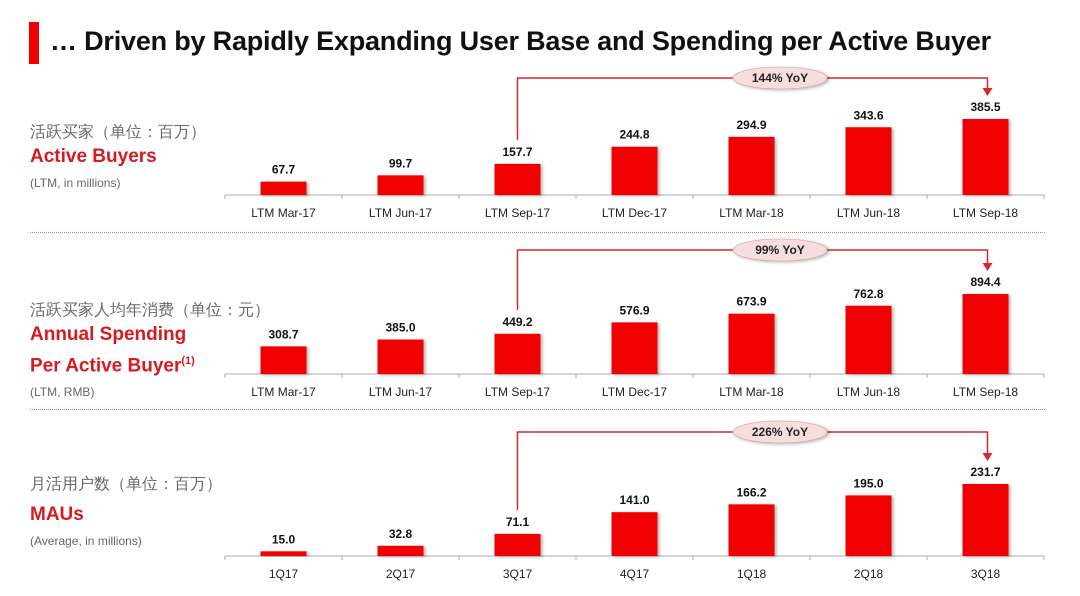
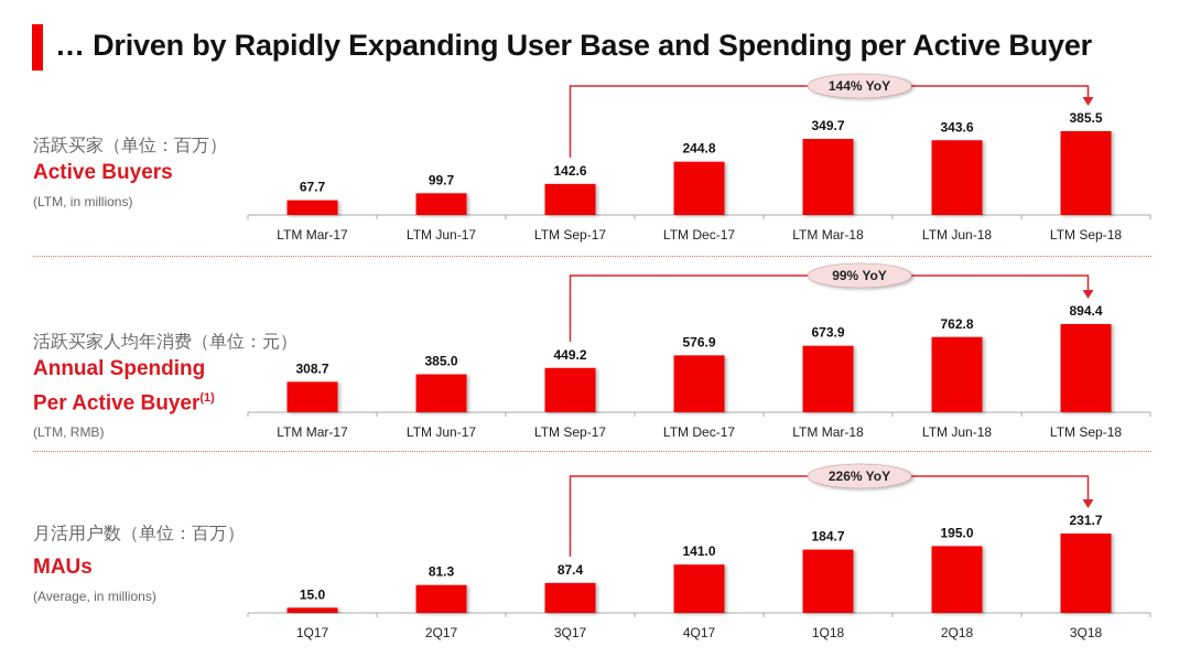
Active Buyers/LTM Sep-17: 157.7 -> 142.6
Active Buyers/LTM Mar-18: 294.9 -> 349.7
MAUs/2Q17: 32.8 -> 81.3
MAUs/3Q17: 71.1 -> 87.4
MAUs/1Q18: 166.2 -> 184.7
